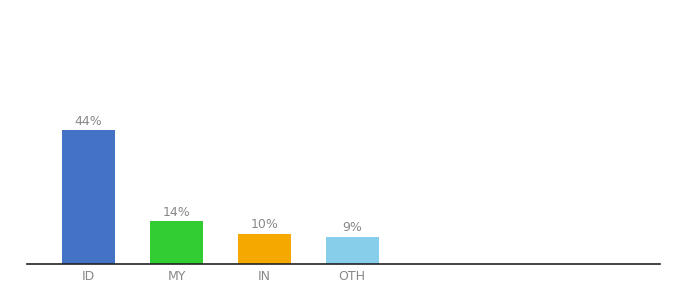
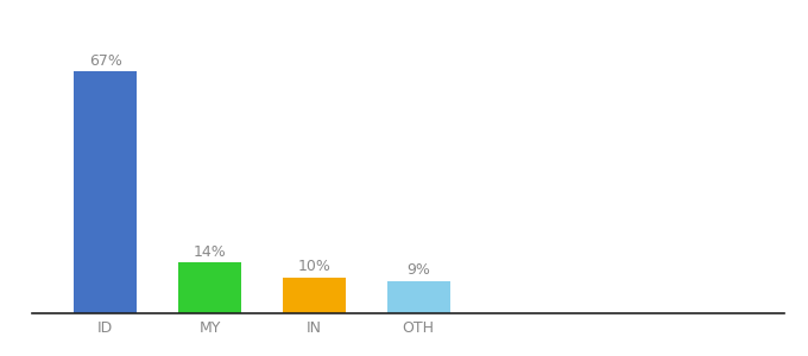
ID: 44% -> 67%
